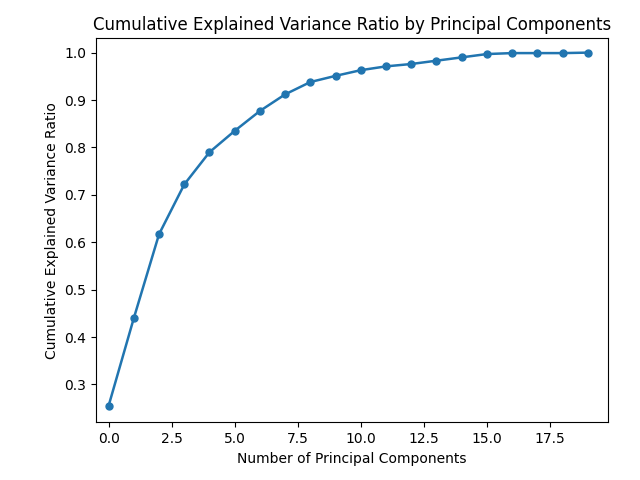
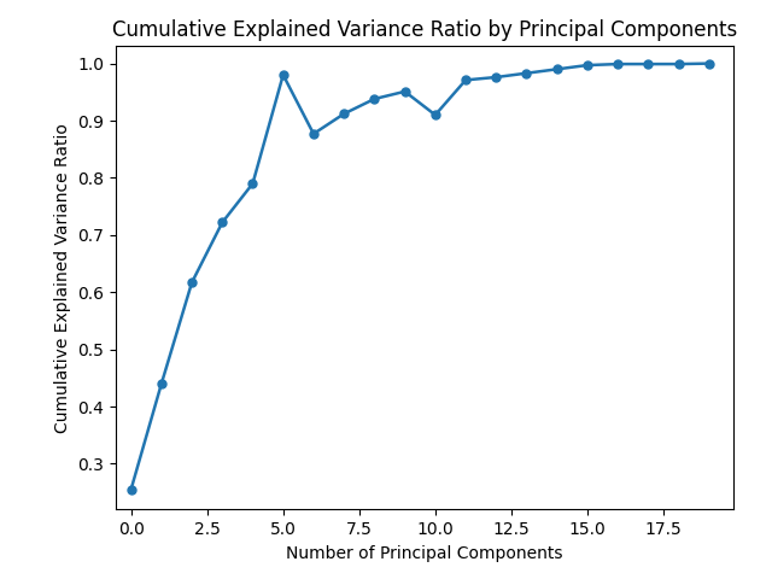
5.0: 0.835 -> 0.980
10.0: 0.963 -> 0.910
